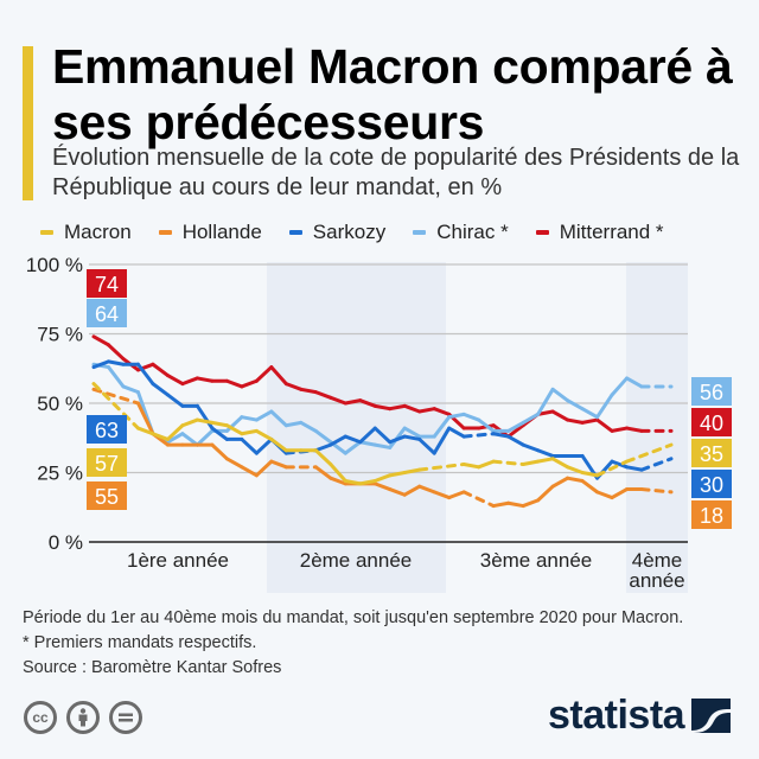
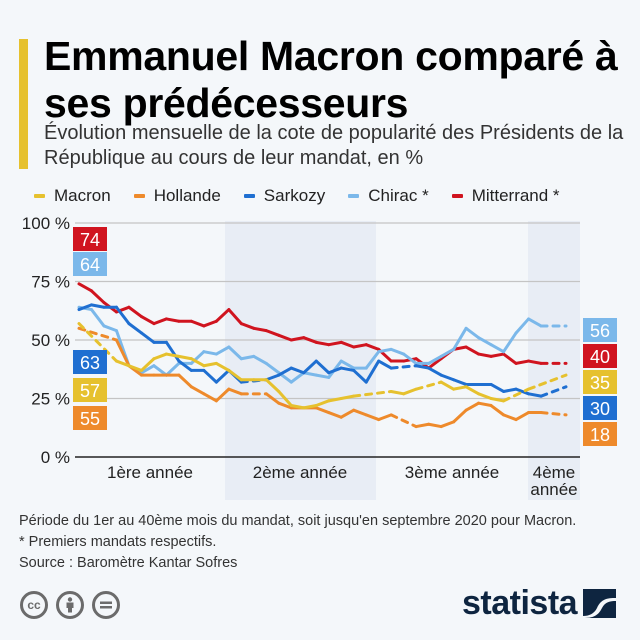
Macron/30: 28% -> 32%
Sarkozy/35: 23% -> 28%
